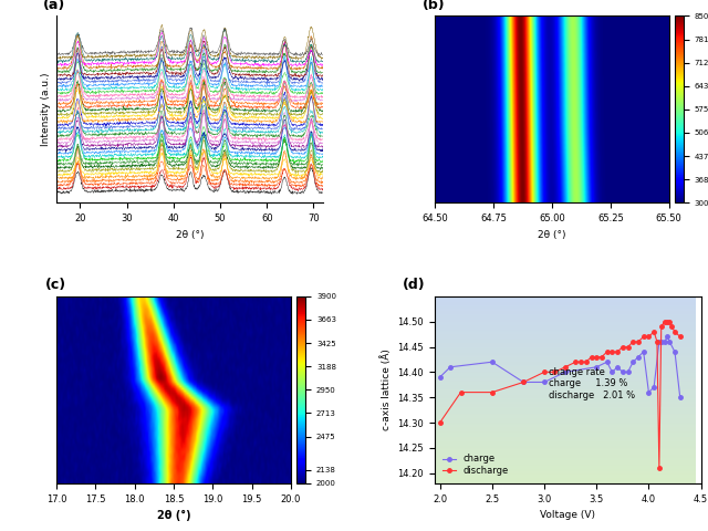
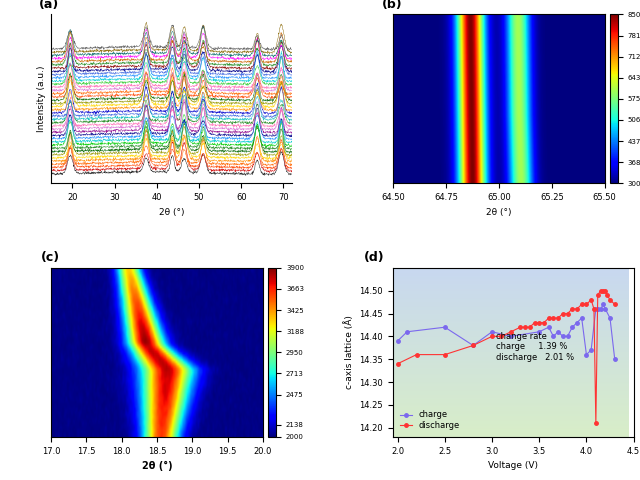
discharge/2.0: 14.30 -> 14.34
charge/3.0: 14.38 -> 14.41
